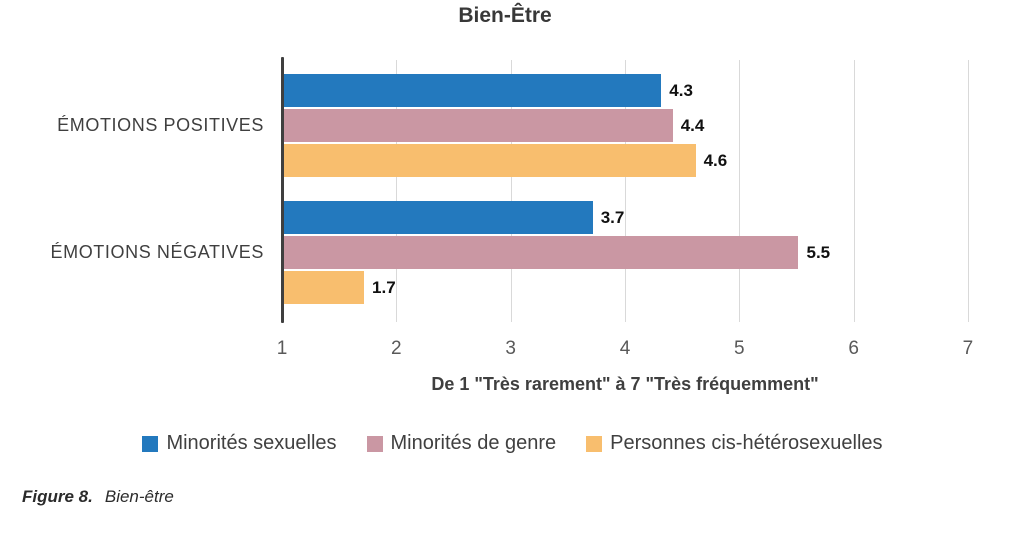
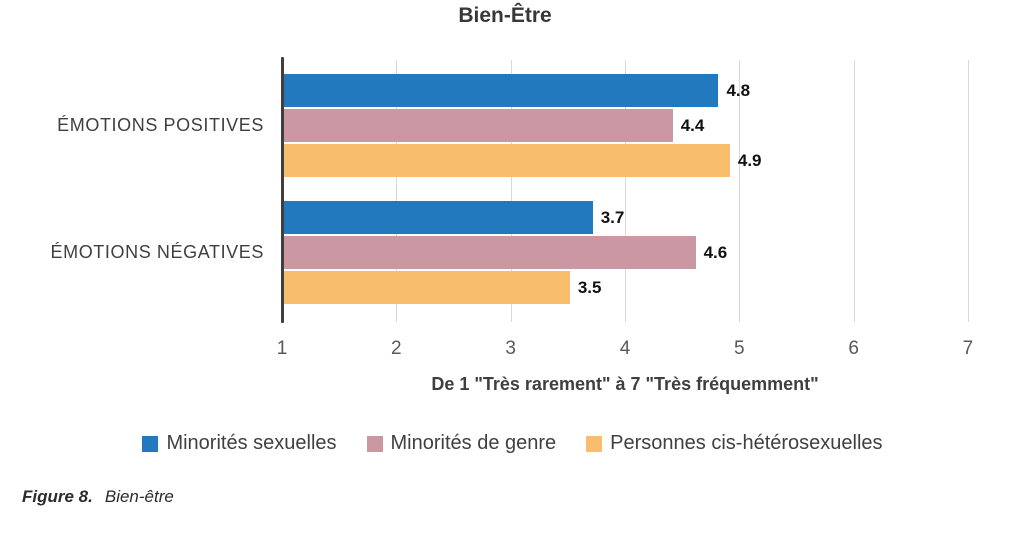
Minorités sexuelles/ÉMOTIONS POSITIVES: 4.3 -> 4.8
Personnes cis-hétérosexuelles/ÉMOTIONS POSITIVES: 4.6 -> 4.9
Minorités de genre/ÉMOTIONS NÉGATIVES: 5.5 -> 4.6
Personnes cis-hétérosexuelles/ÉMOTIONS NÉGATIVES: 1.7 -> 3.5
